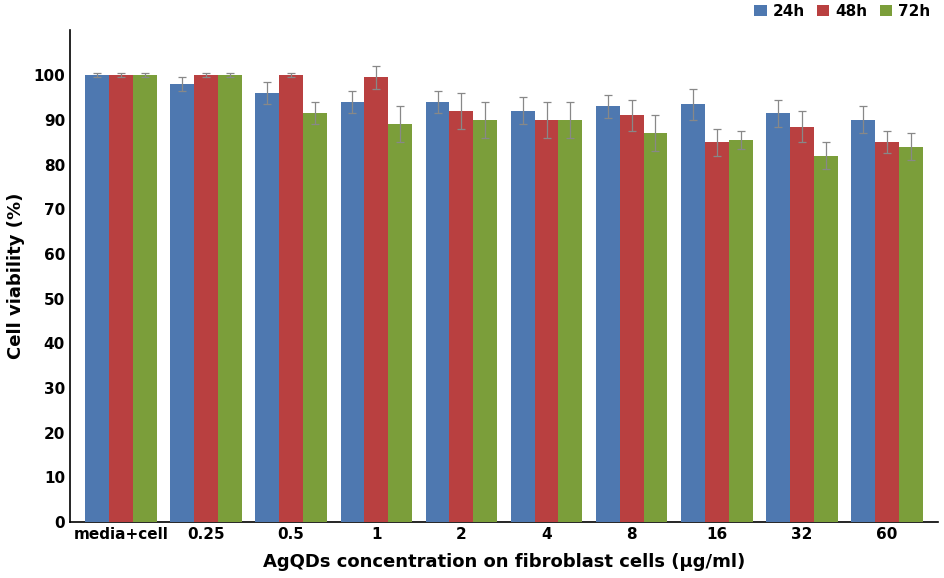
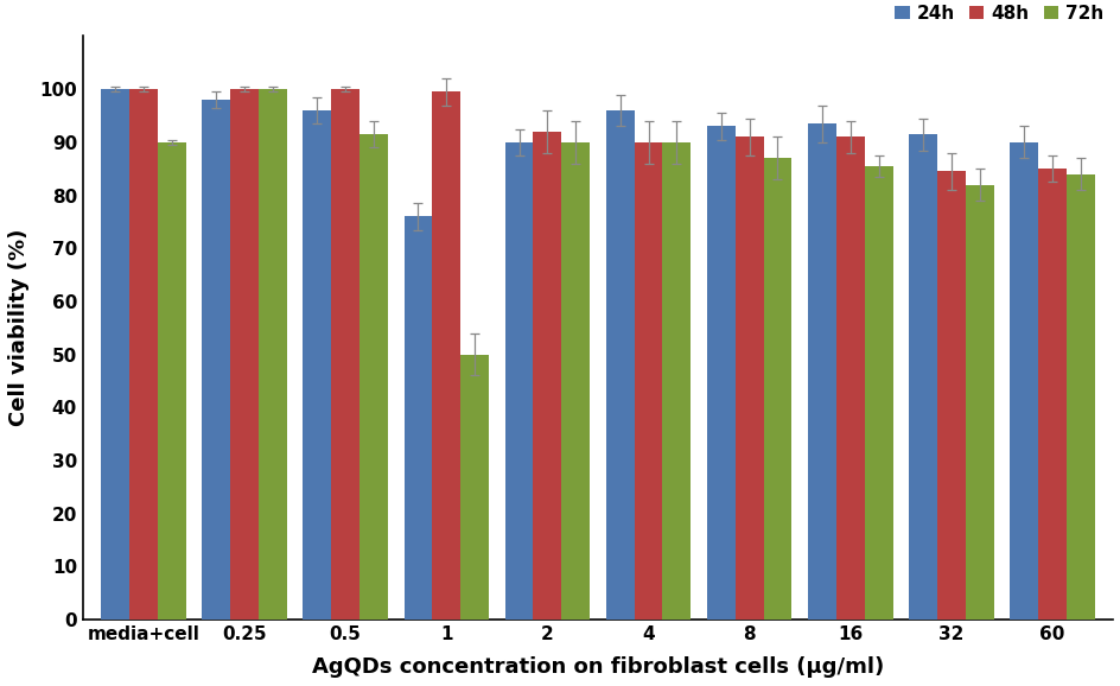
72h/media+cell: 100.0 -> 90.0
24h/1: 94.0 -> 76.0
72h/1: 89.0 -> 50.0
24h/2: 94.0 -> 90.0
24h/4: 92.0 -> 96.0
48h/16: 85.0 -> 91.0
48h/32: 88.5 -> 84.5
